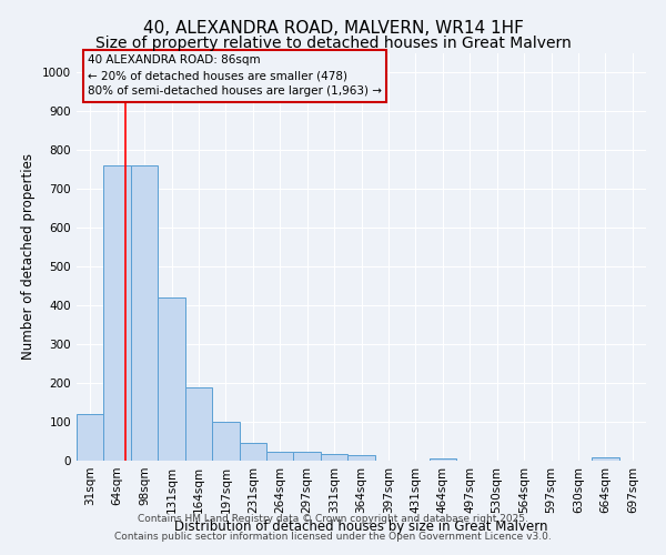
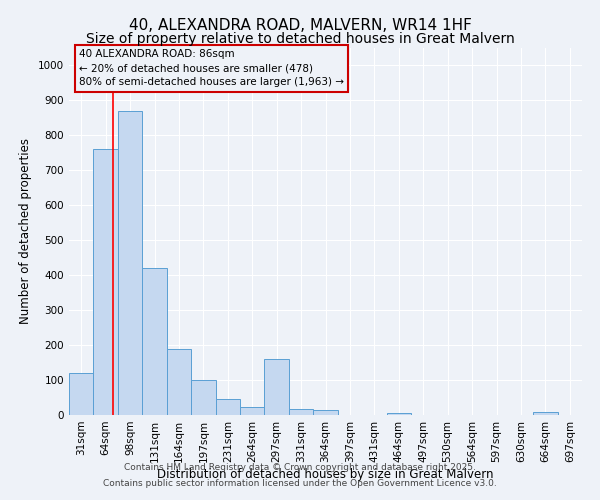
98sqm: 760 -> 870
297sqm: 22 -> 160
